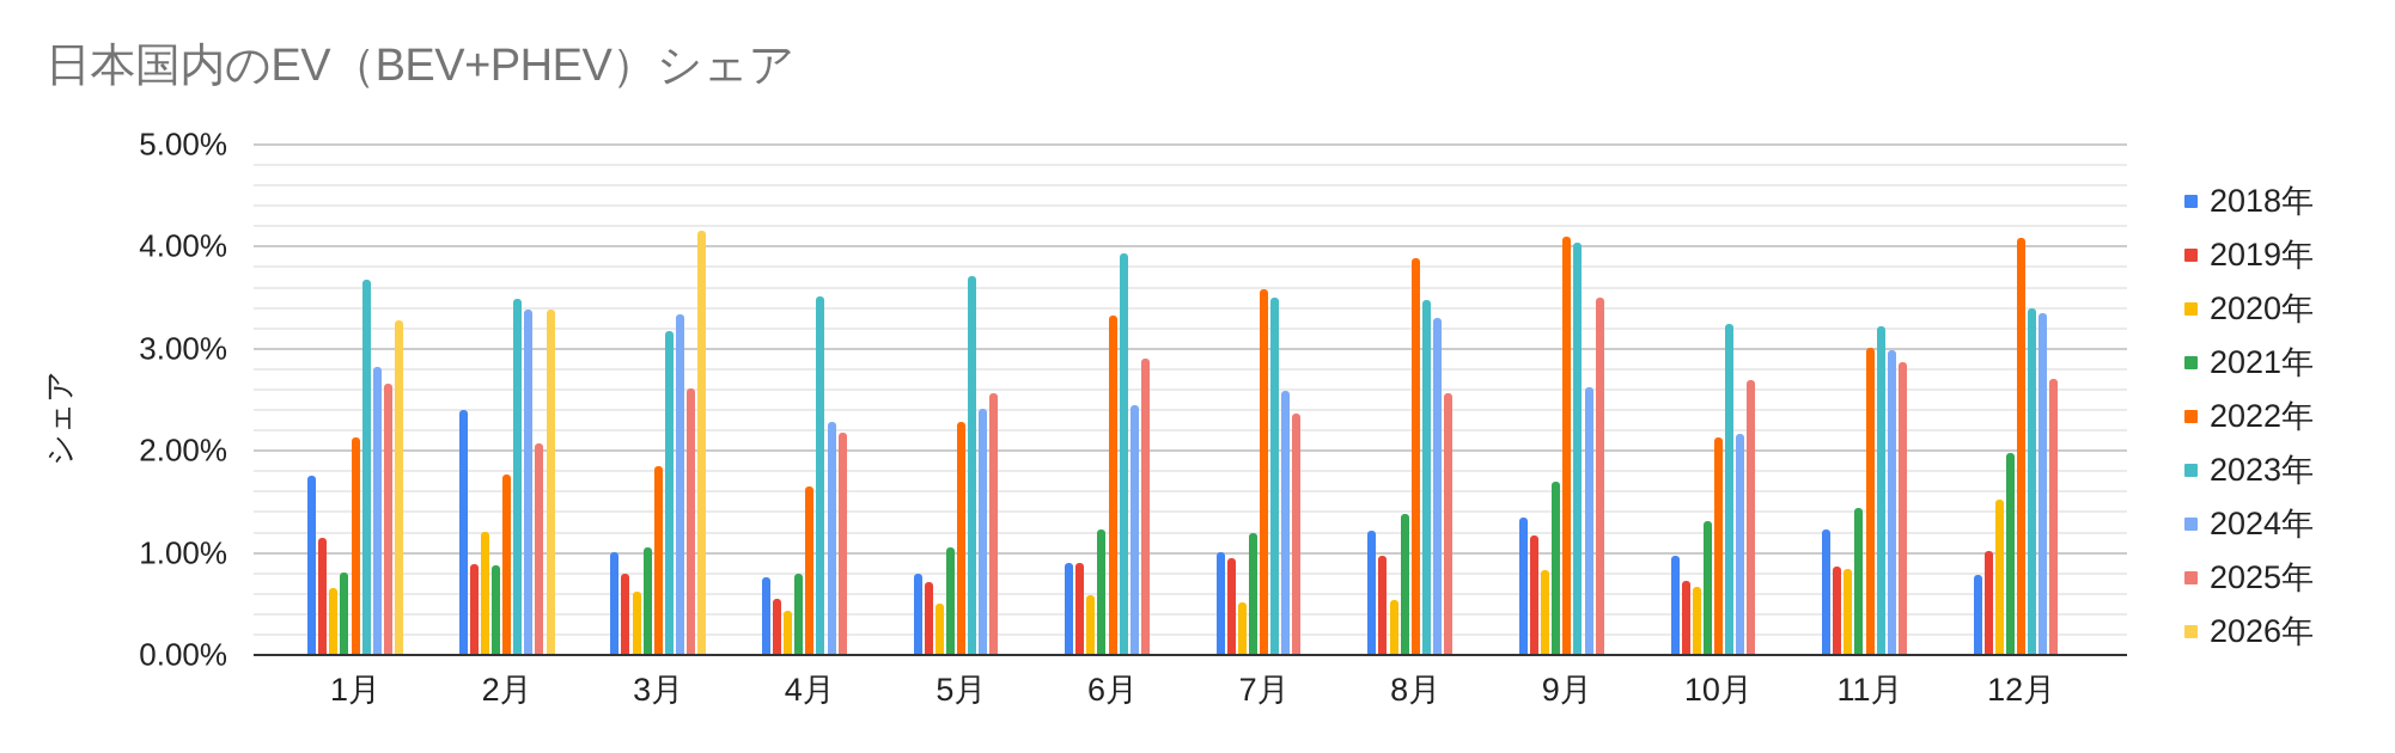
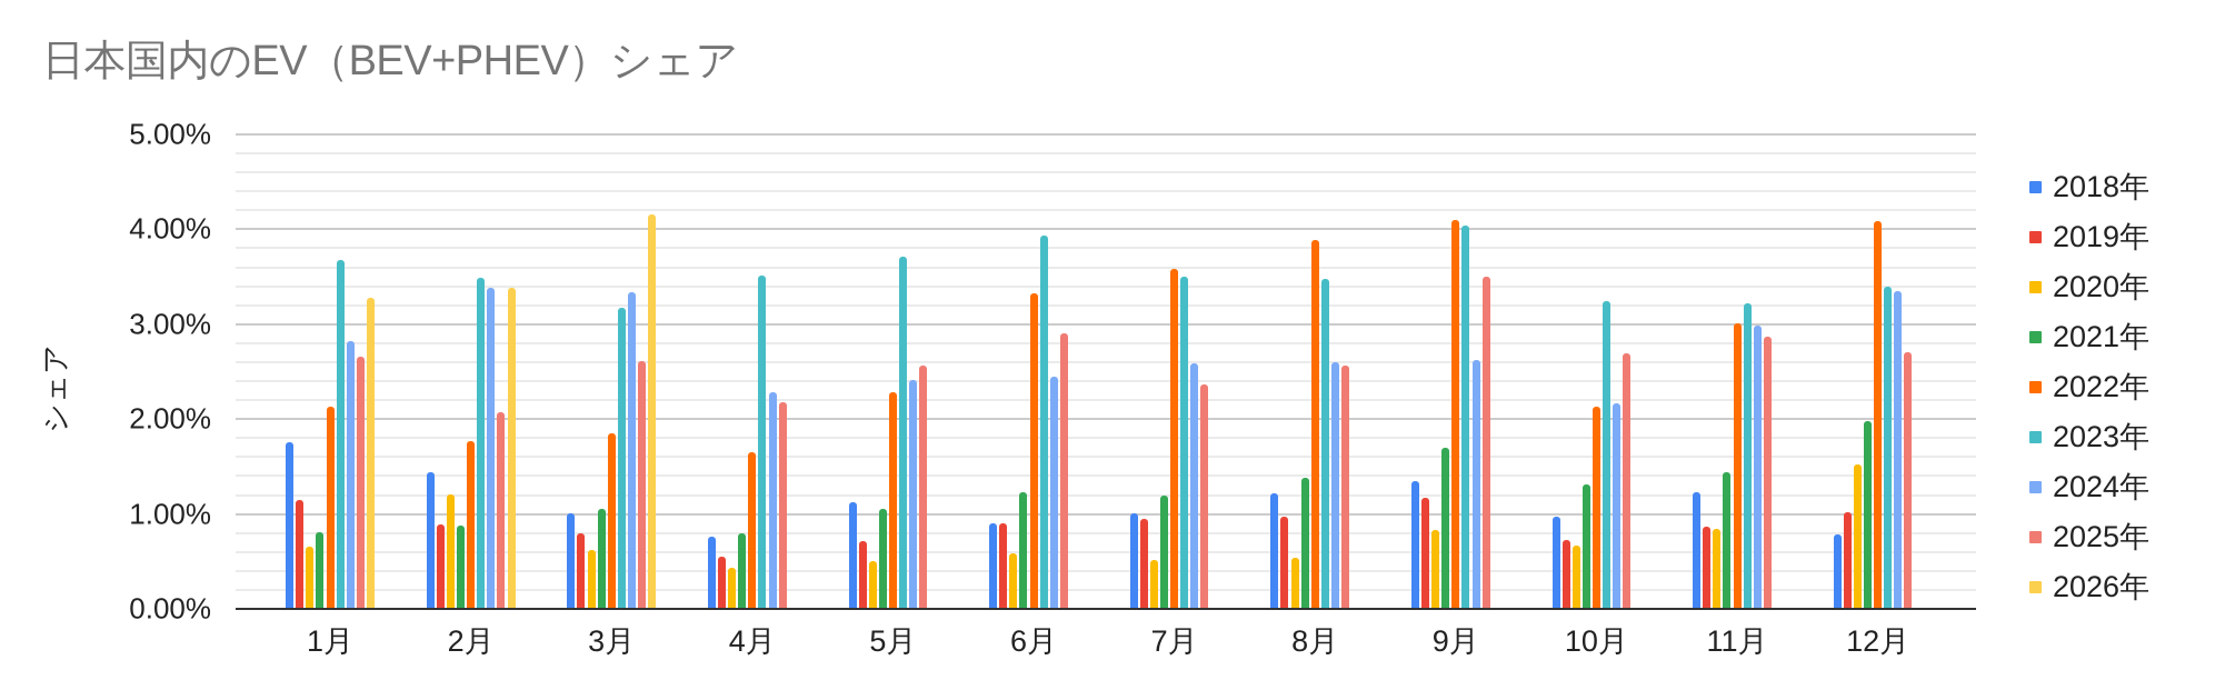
2018年/2月: 2.4% -> 1.4%
2018年/5月: 0.8% -> 1.1%
2024年/8月: 3.3% -> 2.6%
